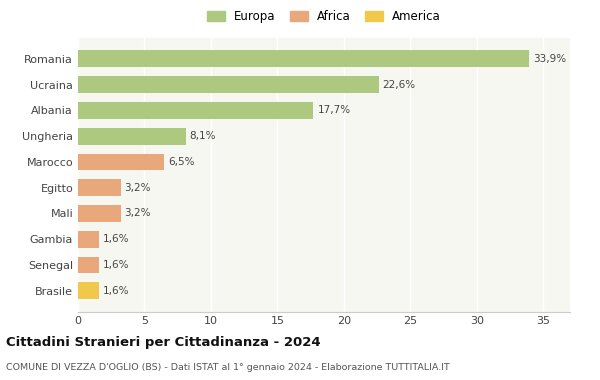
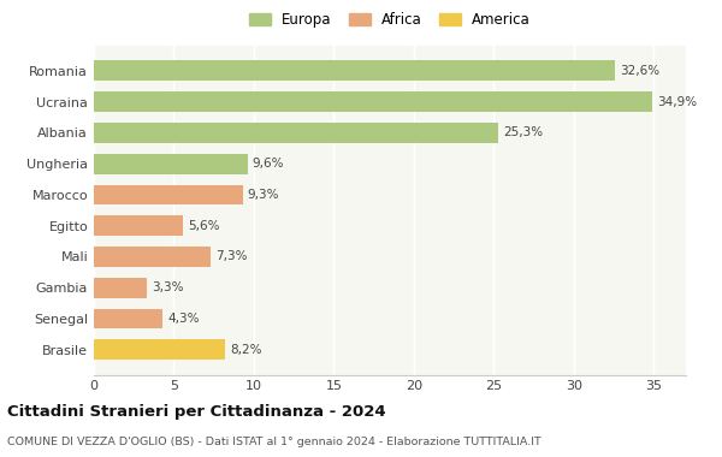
Romania: 33,9% -> 32,6%
Ucraina: 22,6% -> 34,9%
Albania: 17,7% -> 25,3%
Ungheria: 8,1% -> 9,6%
Marocco: 6,5% -> 9,3%
Egitto: 3,2% -> 5,6%
Mali: 3,2% -> 7,3%
Gambia: 1,6% -> 3,3%
Senegal: 1,6% -> 4,3%
Brasile: 1,6% -> 8,2%
